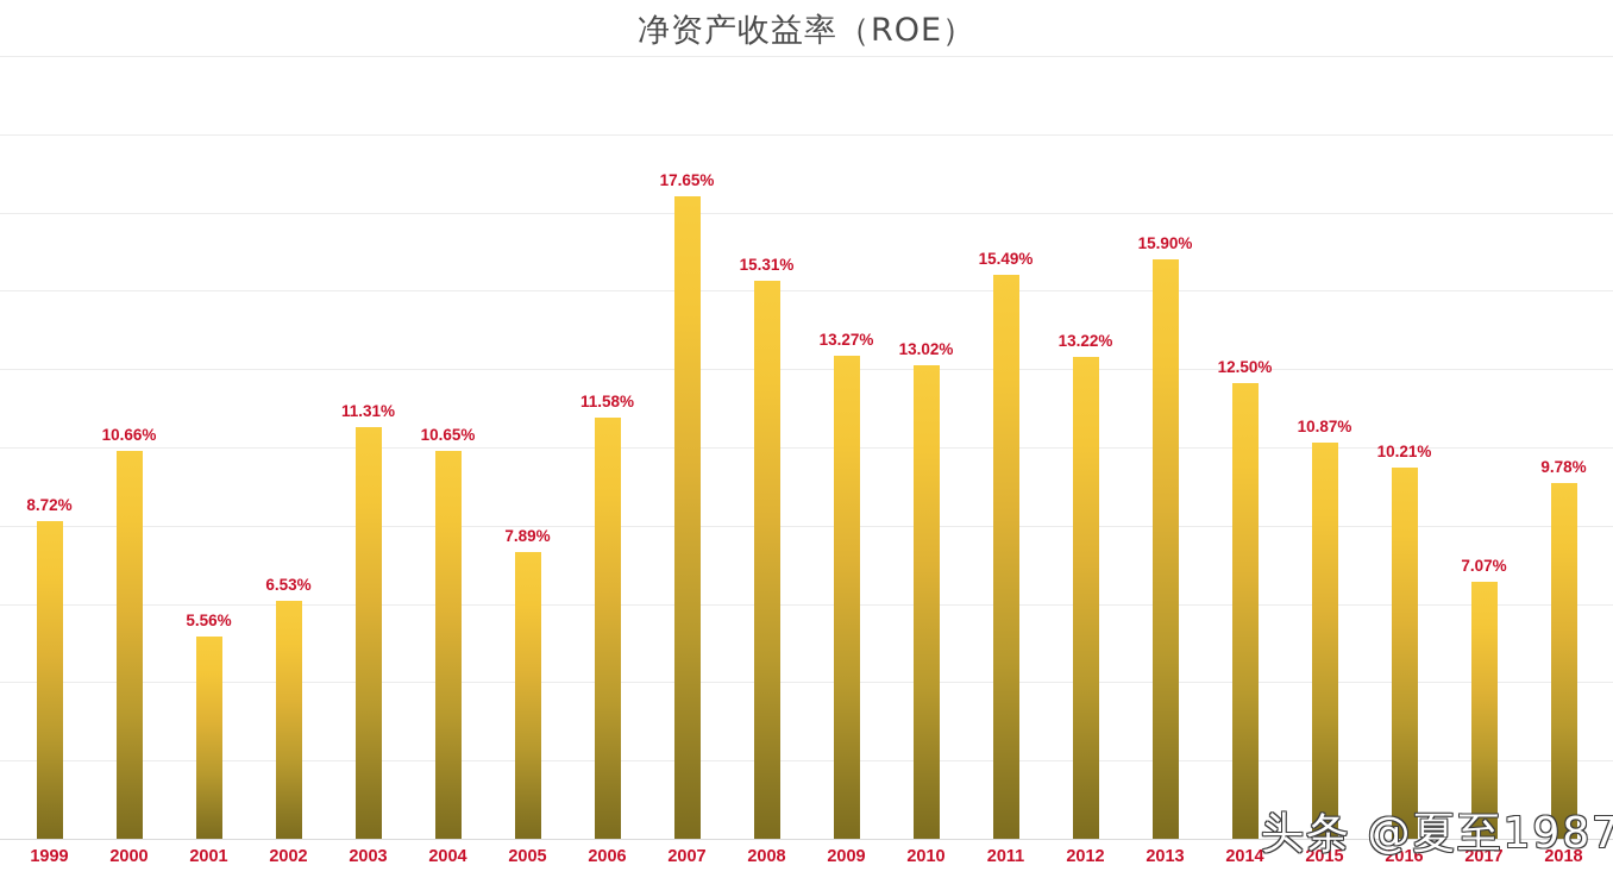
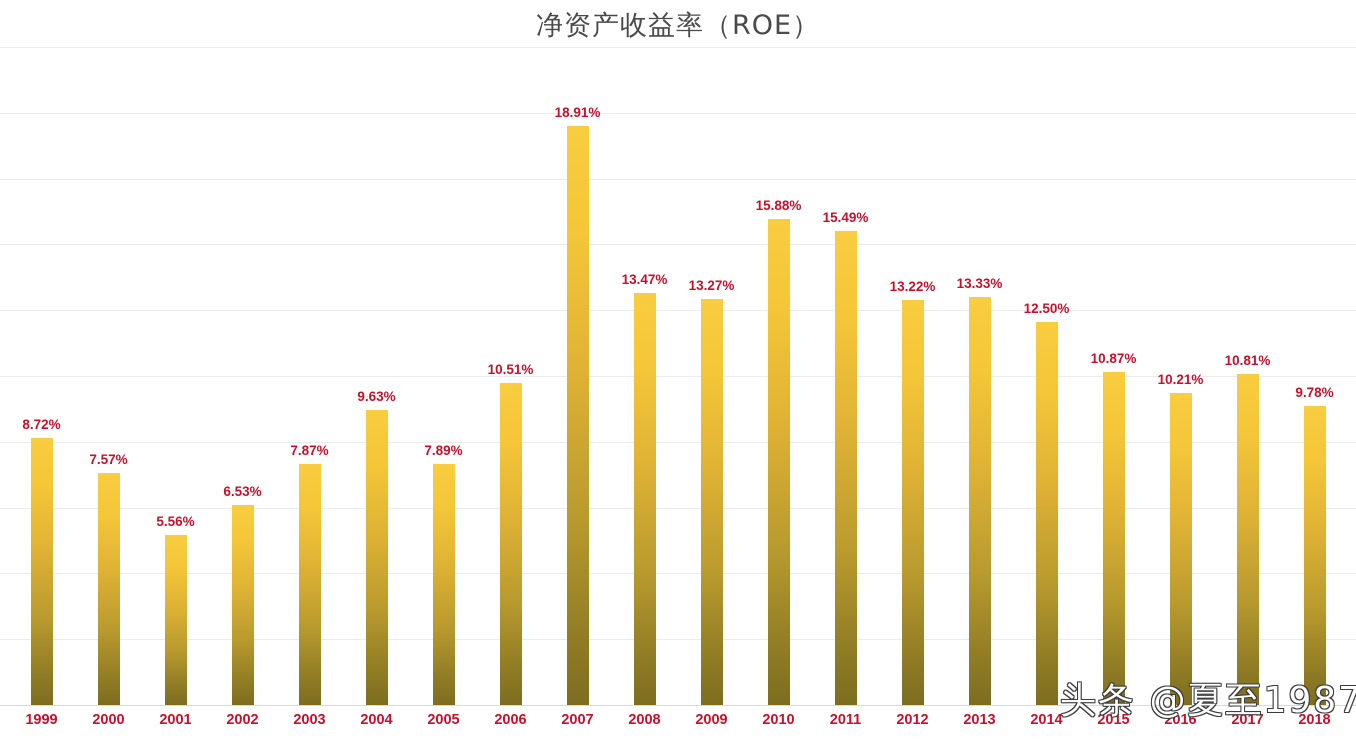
2000: 10.66% -> 7.57%
2003: 11.31% -> 7.87%
2004: 10.65% -> 9.63%
2006: 11.58% -> 10.51%
2007: 17.65% -> 18.91%
2008: 15.31% -> 13.47%
2010: 13.02% -> 15.88%
2013: 15.90% -> 13.33%
2017: 7.07% -> 10.81%
